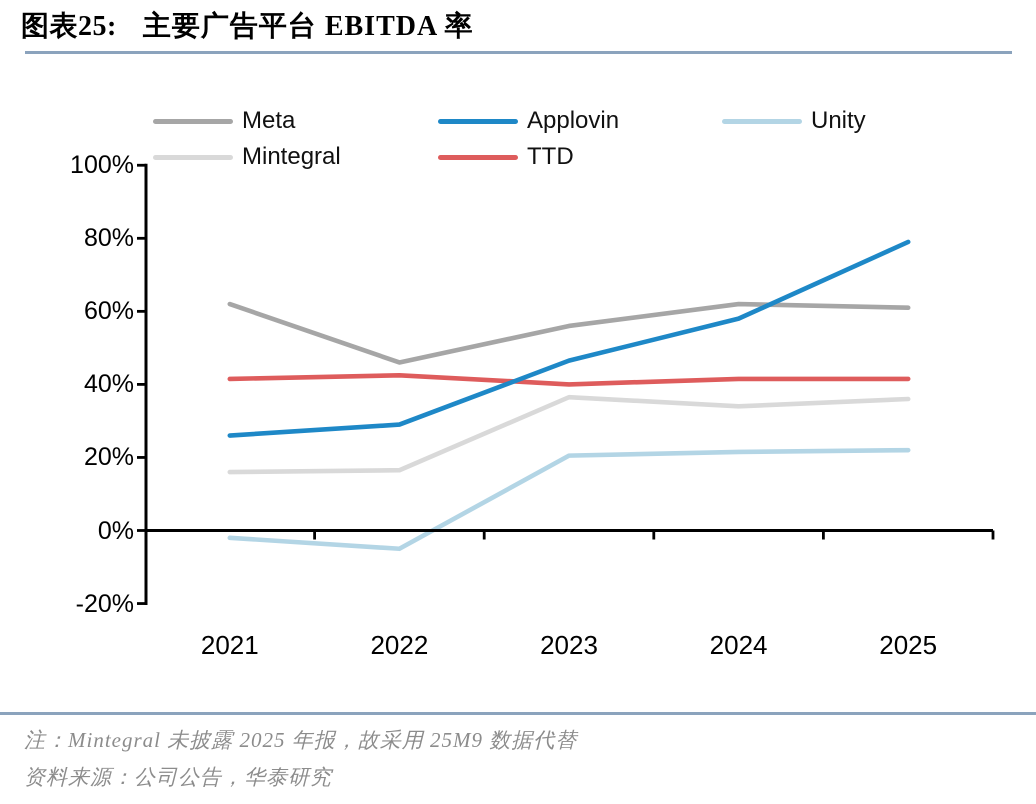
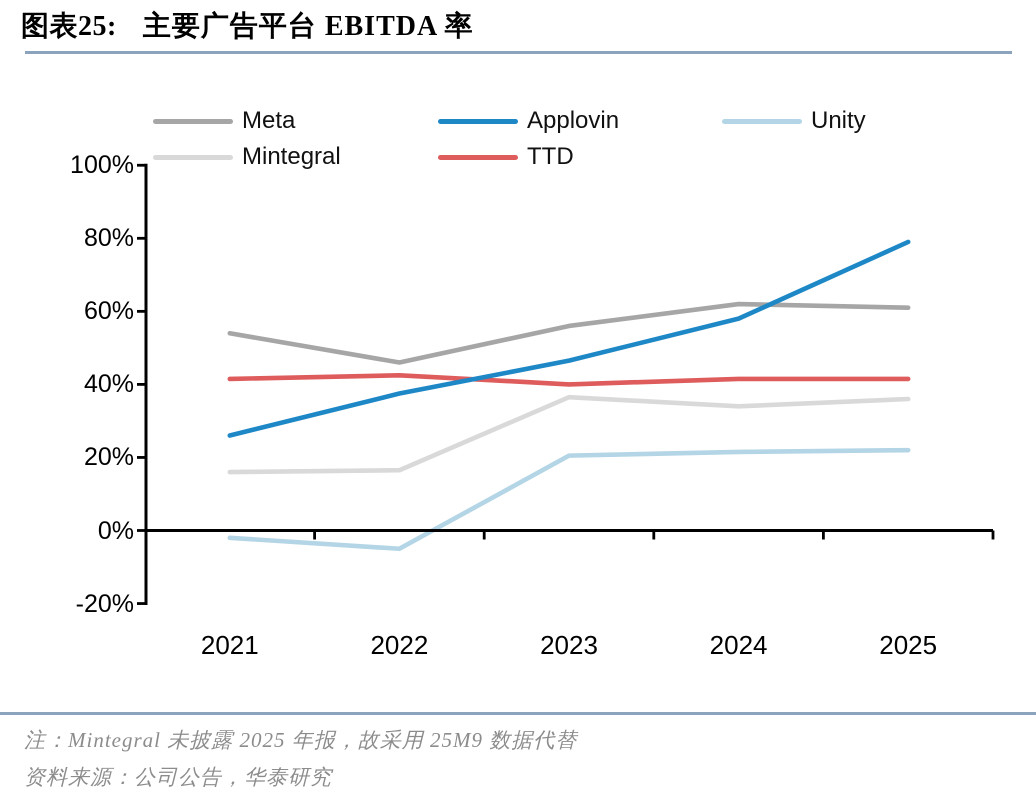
Meta/2021: 62% -> 54%
Applovin/2022: 29% -> 38%
